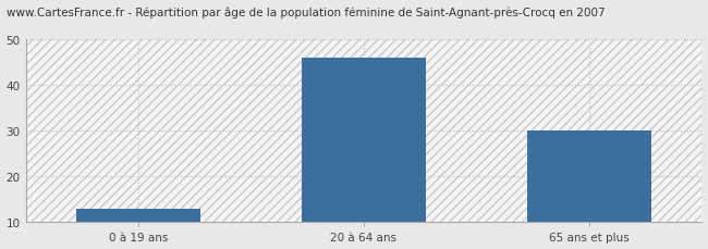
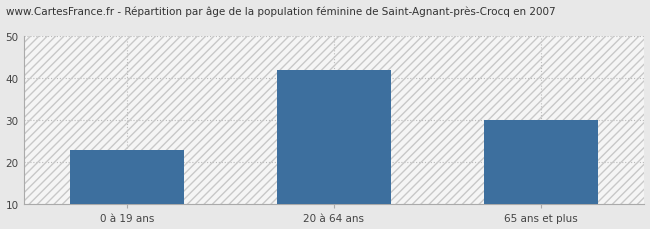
0 à 19 ans: 13 -> 23
20 à 64 ans: 46 -> 42
